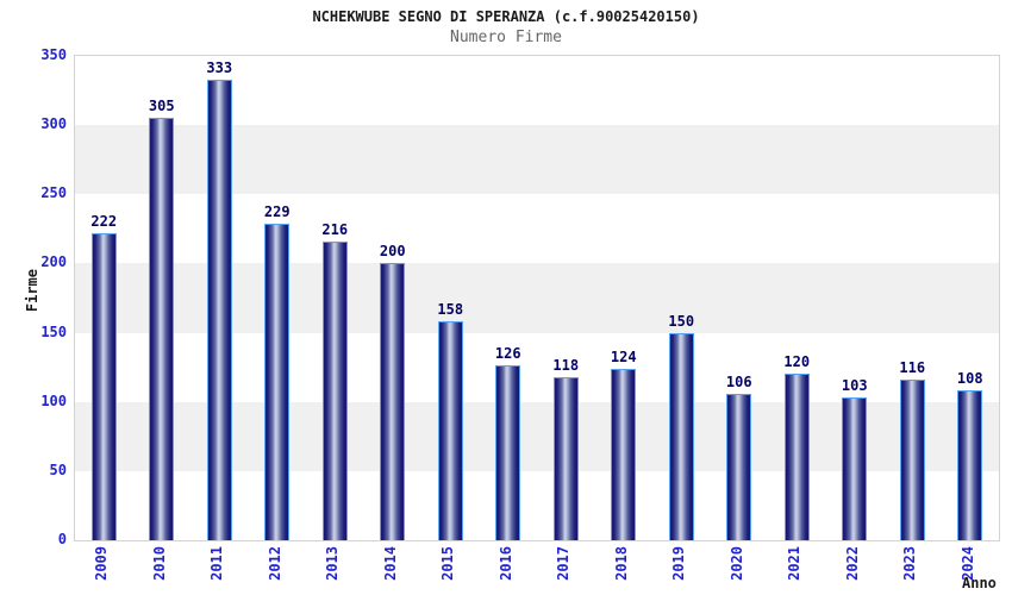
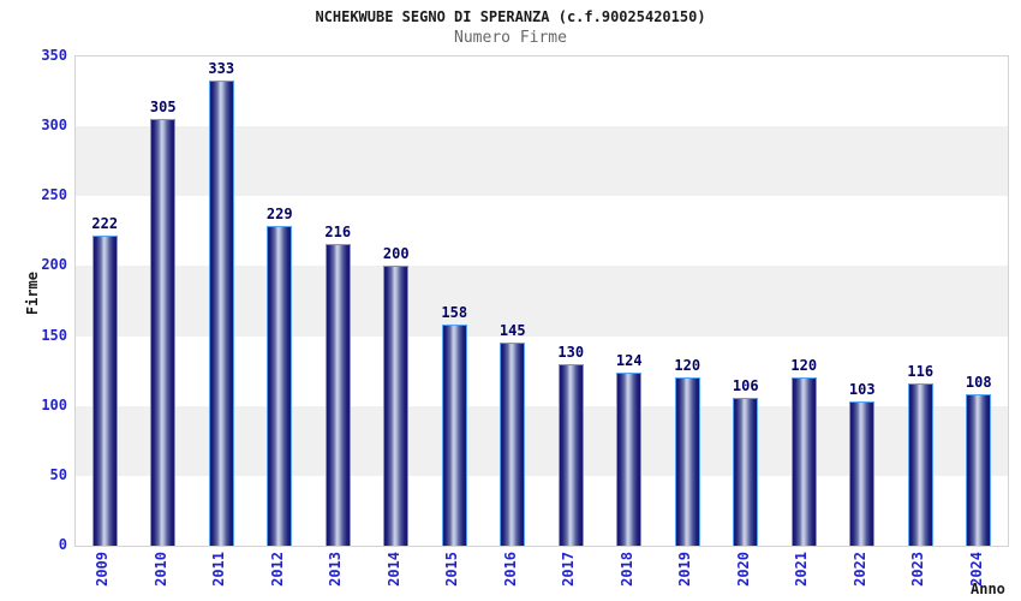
2016: 126 -> 145
2017: 118 -> 130
2019: 150 -> 120
